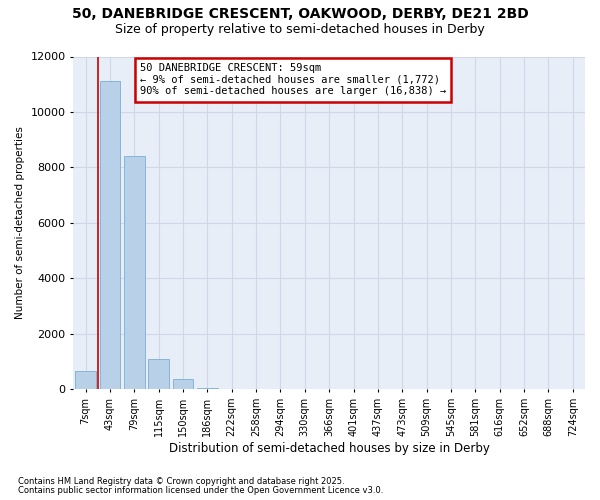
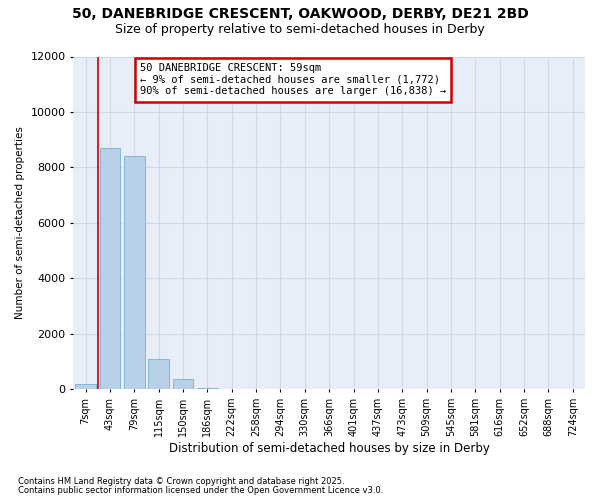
7sqm: 650 -> 200
43sqm: 11100 -> 8700
